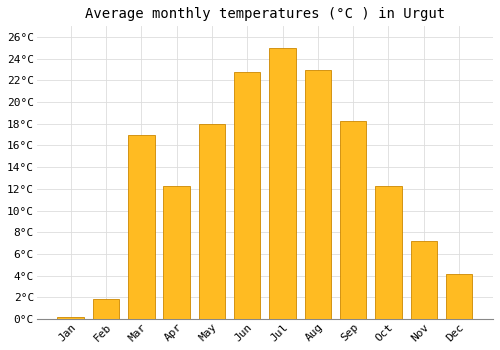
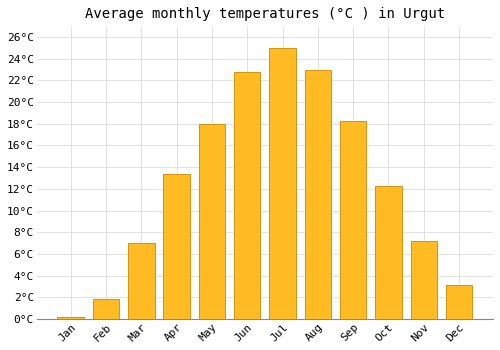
Mar: 17.0°C -> 7.0°C
Apr: 12.3°C -> 13.4°C
Dec: 4.1°C -> 3.1°C
